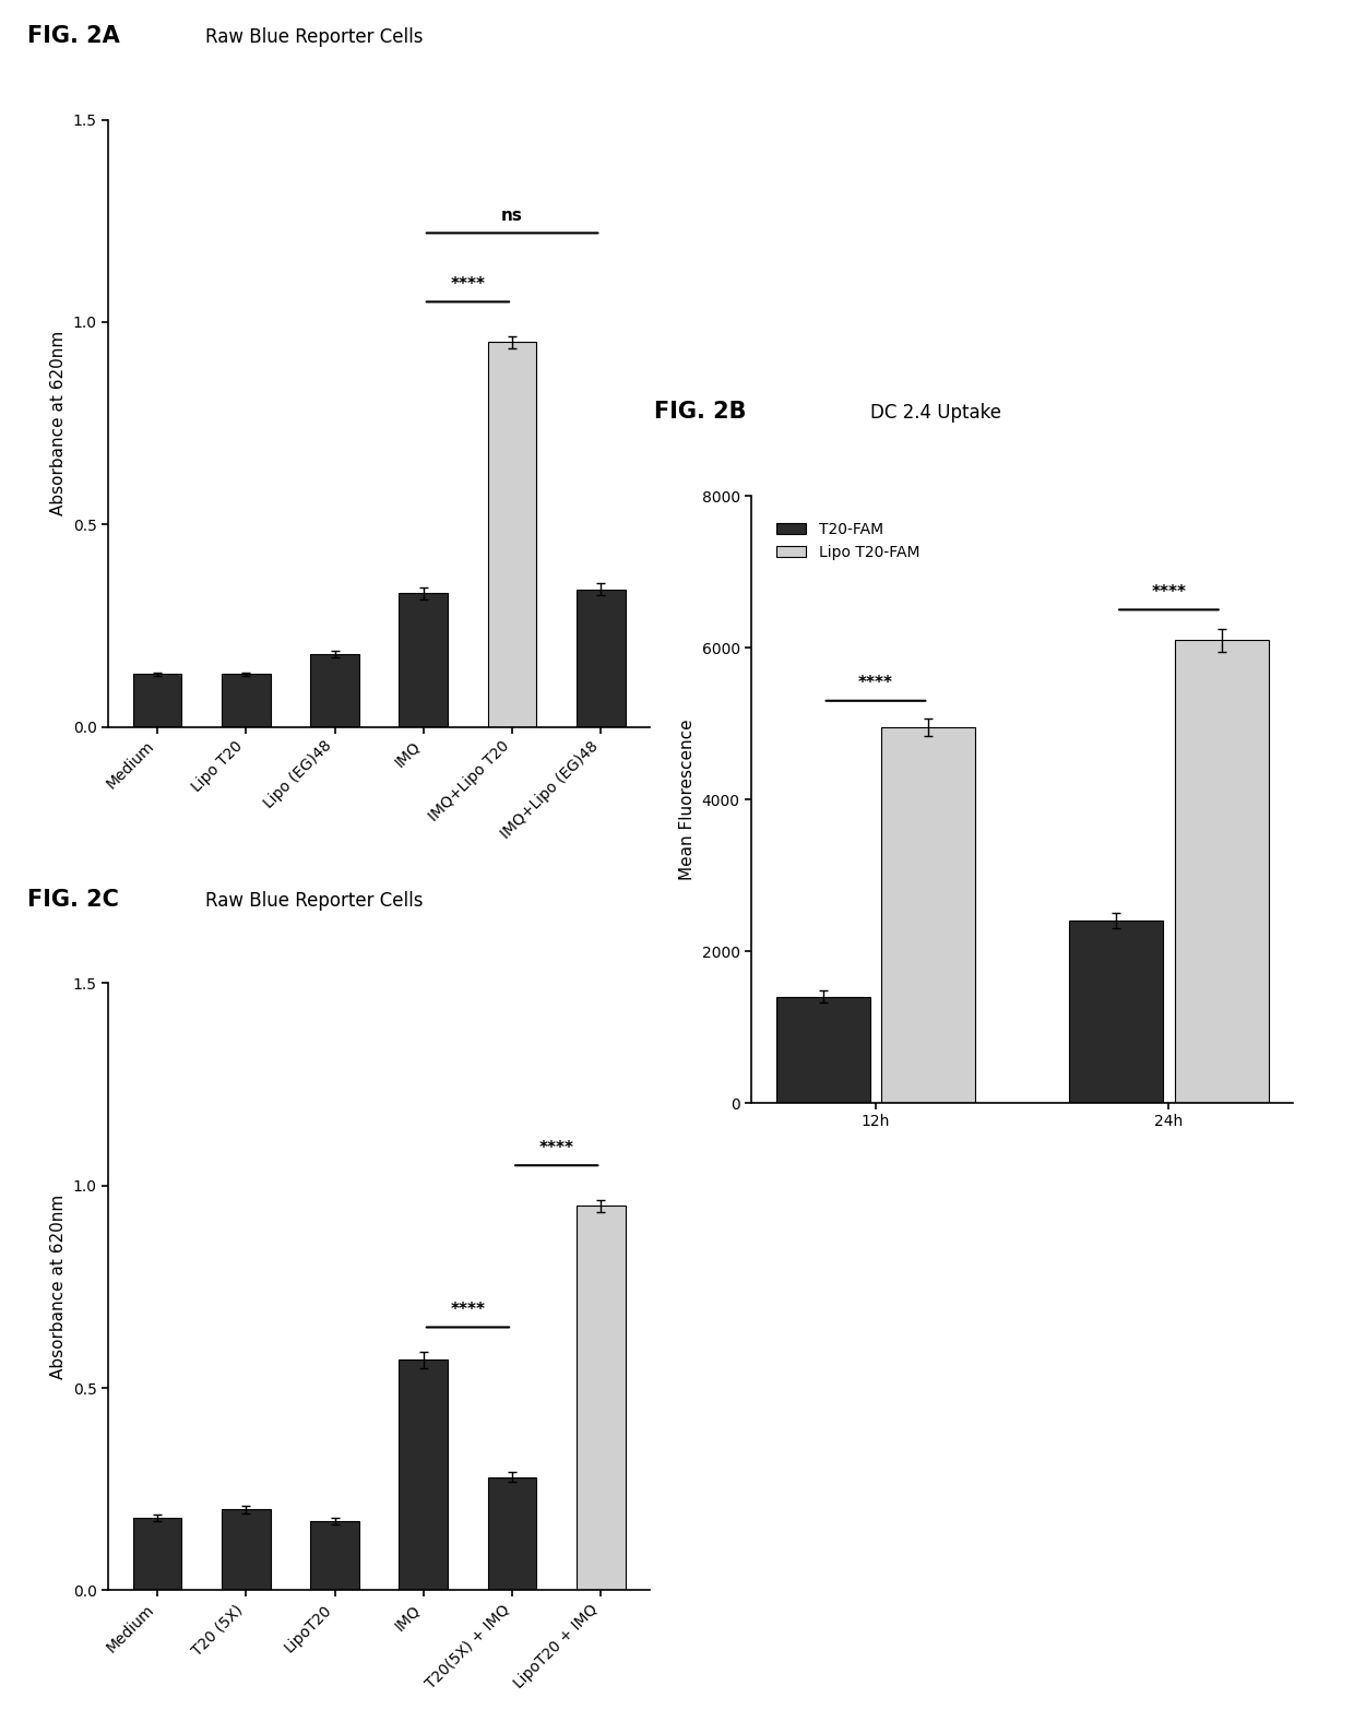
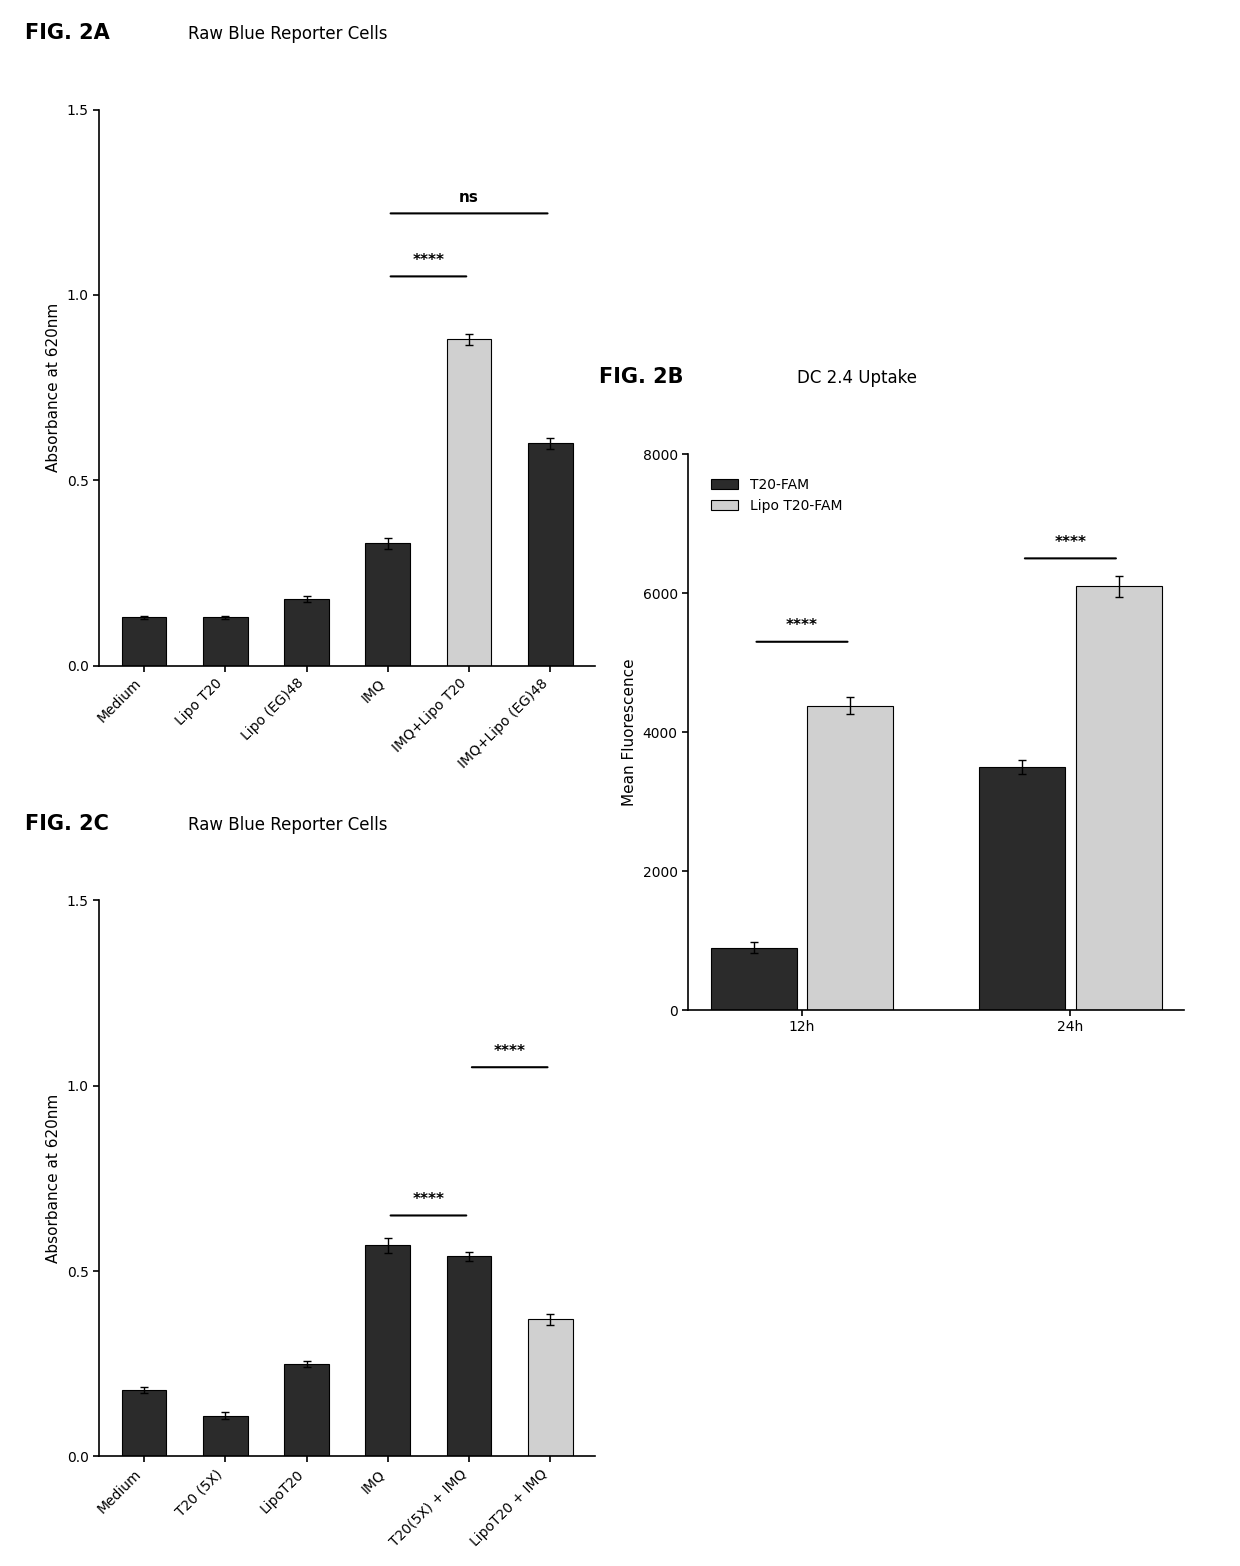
IMQ+Lipo T20: 0.95 -> 0.88
IMQ+Lipo (EG)48: 0.34 -> 0.60
T20-FAM/12h: 1400 -> 900
Lipo T20-FAM/12h: 4950 -> 4380
T20-FAM/24h: 2400 -> 3500
T20 (5X): 0.20 -> 0.11
LipoT20: 0.17 -> 0.25
T20(5X) + IMQ: 0.28 -> 0.54
LipoT20 + IMQ: 0.95 -> 0.37
